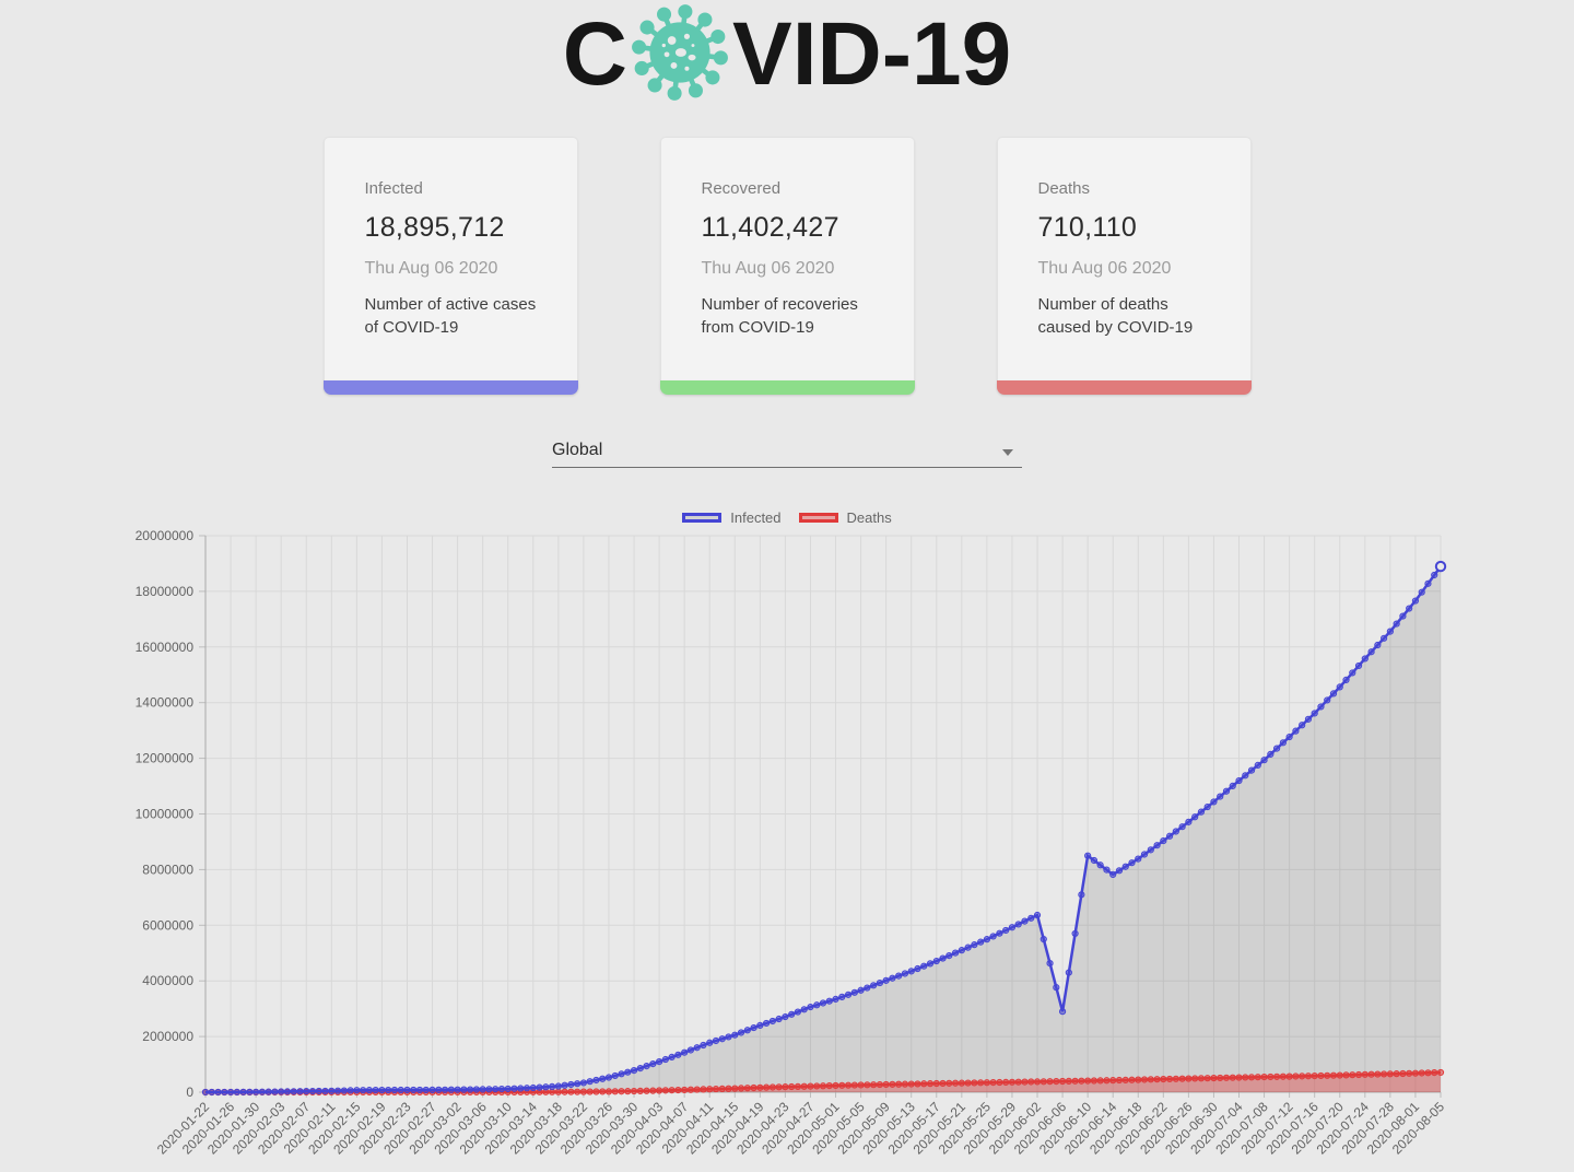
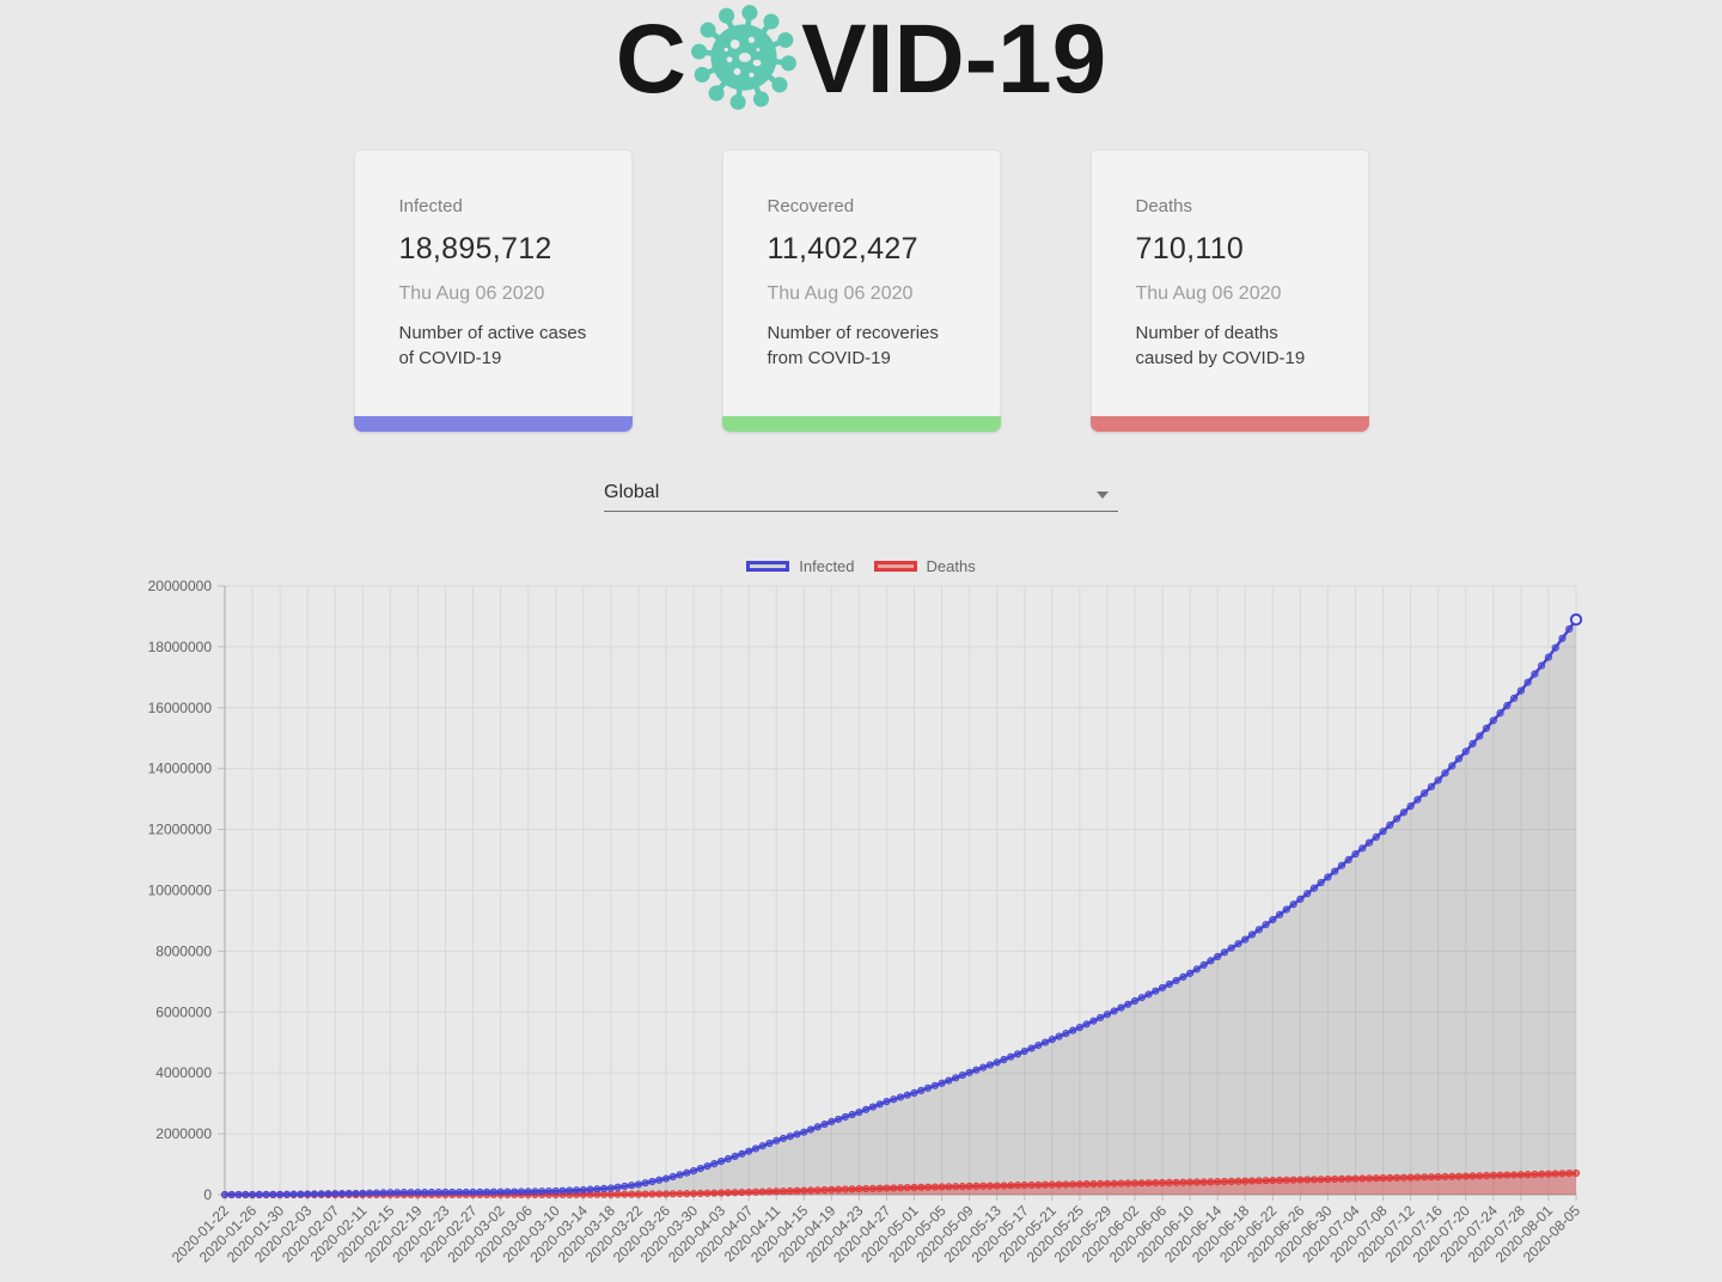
Infected/2020-06-06: 2900000 -> 6800000
Infected/2020-06-10: 8500000 -> 7300000
